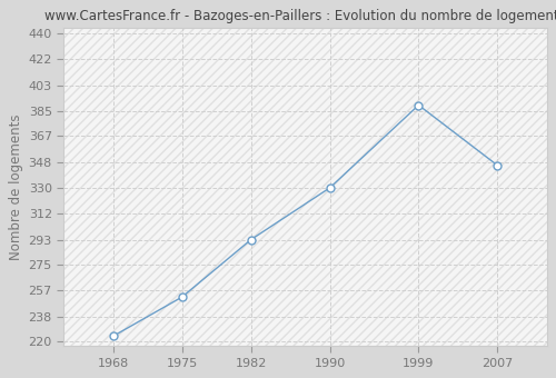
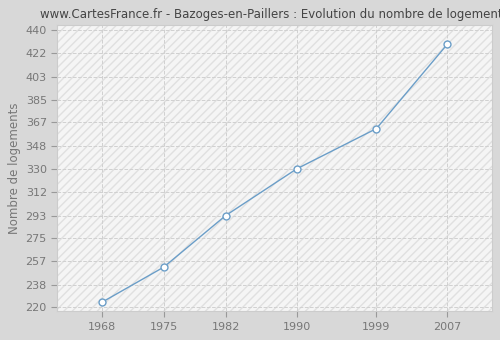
1999: 389 -> 362
2007: 346 -> 429
